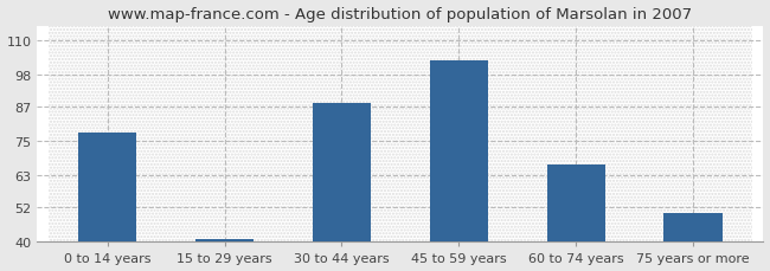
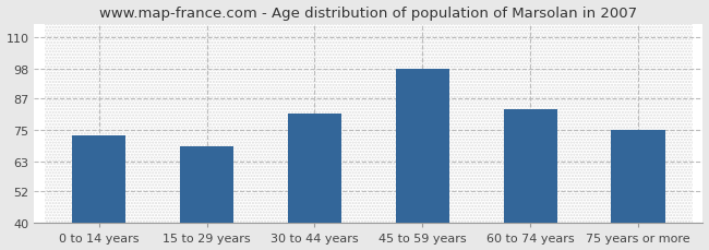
0 to 14 years: 78 -> 73
15 to 29 years: 41 -> 69
30 to 44 years: 88 -> 81
45 to 59 years: 103 -> 98
60 to 74 years: 67 -> 83
75 years or more: 50 -> 75
